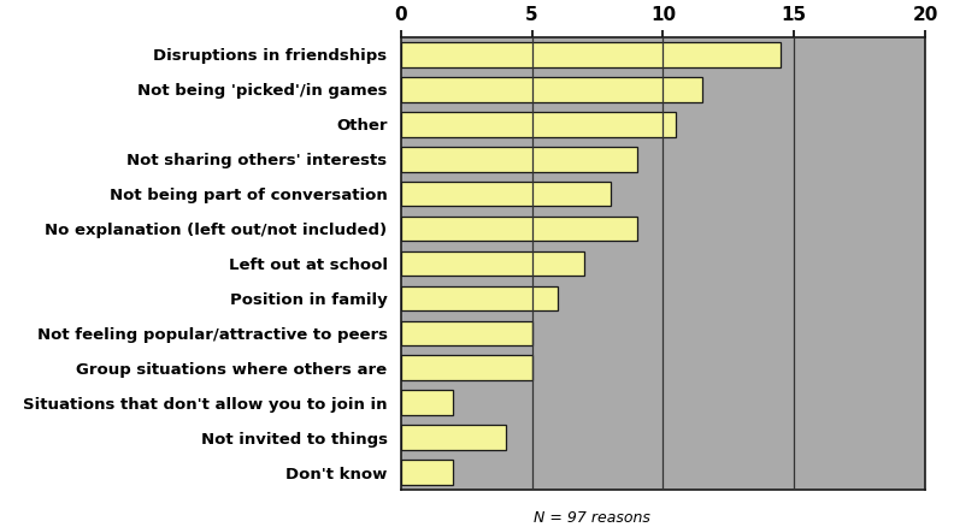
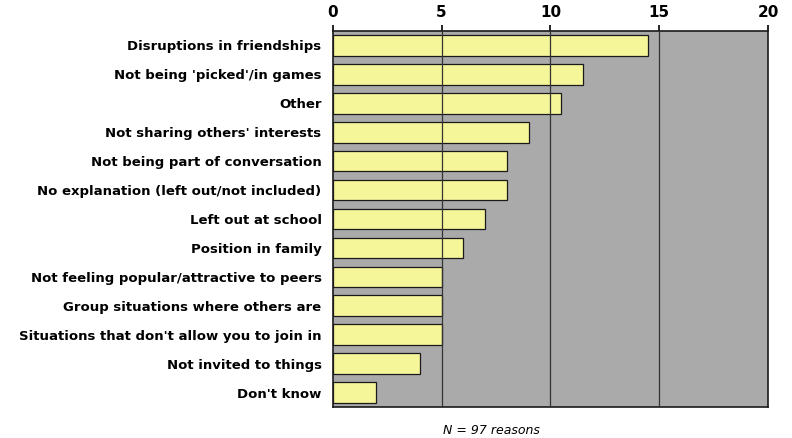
No explanation (left out/not included): 9.0 -> 8.0
Situations that don't allow you to join in: 2.0 -> 5.0
